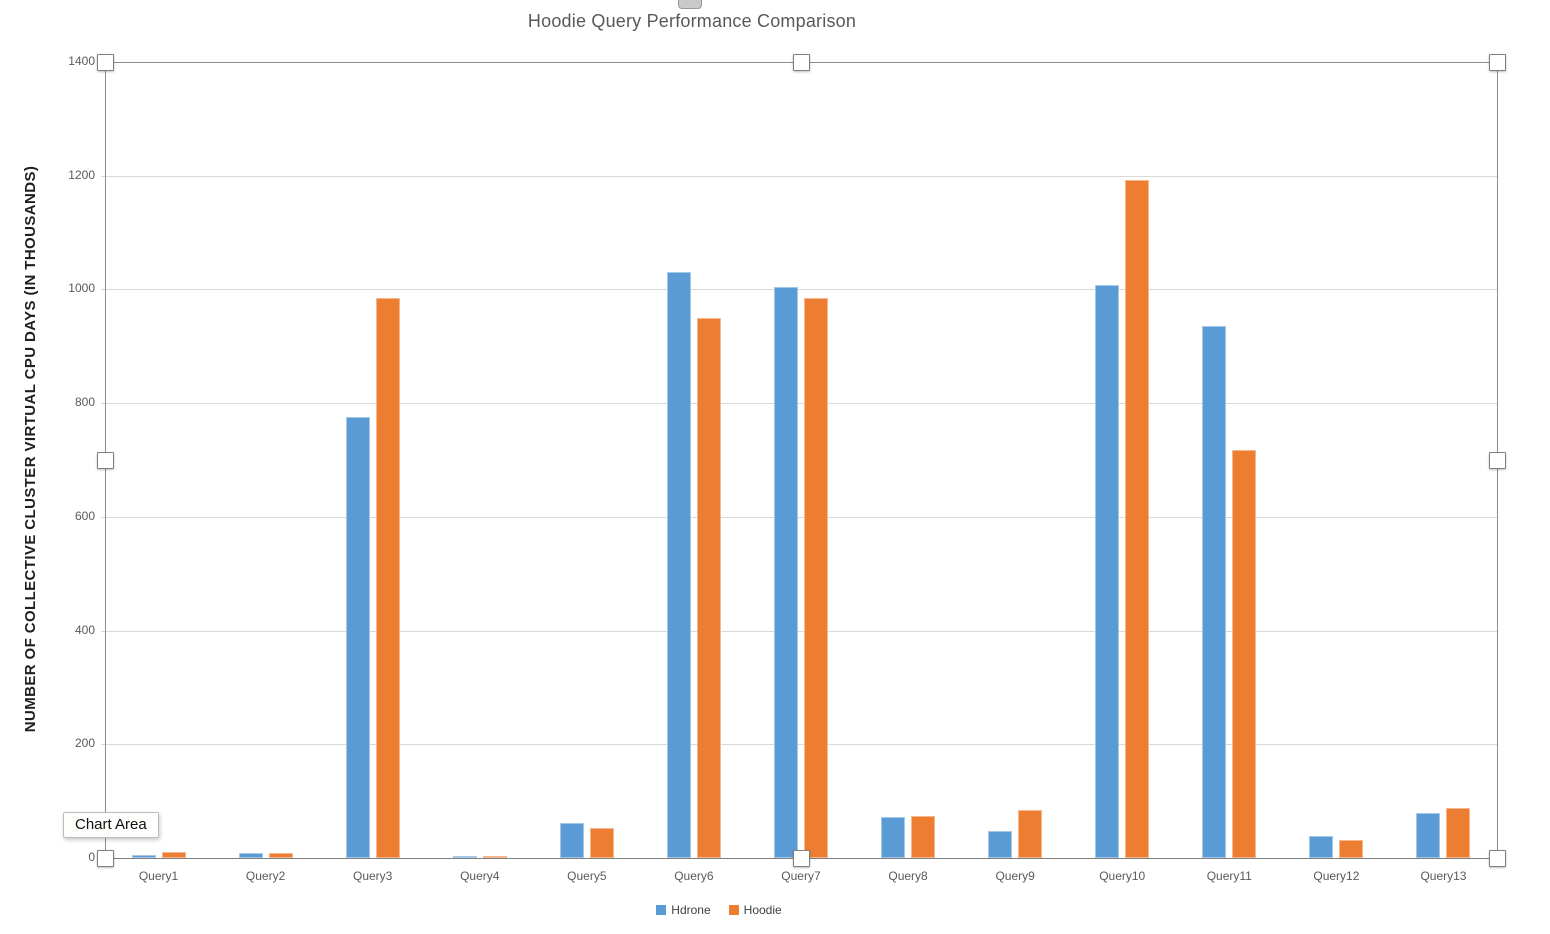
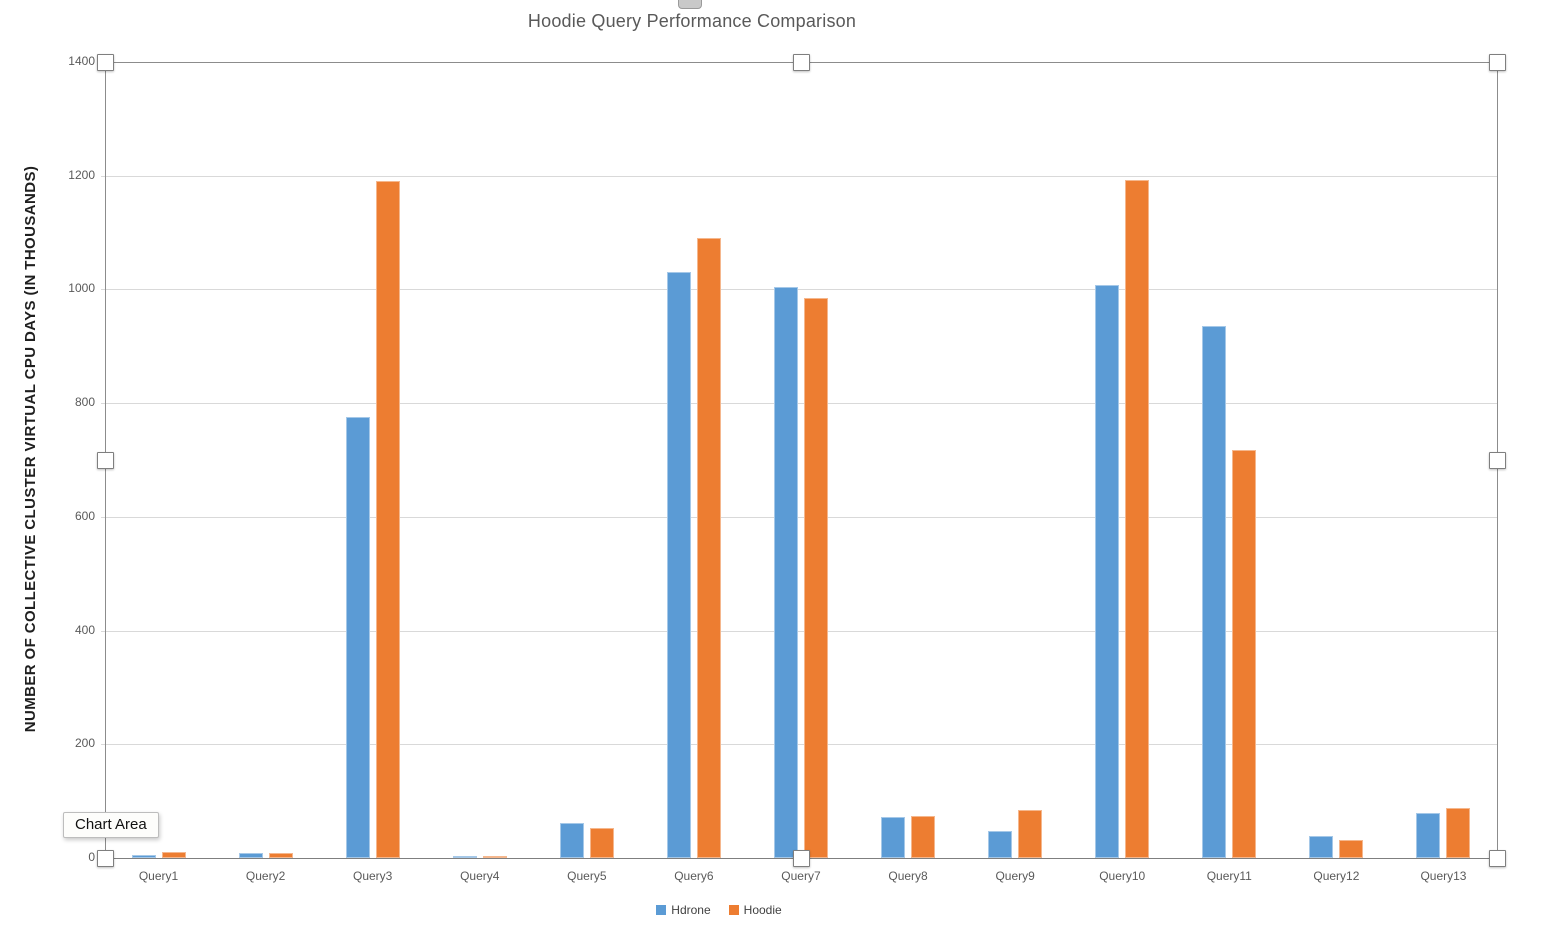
Hoodie/Query3: 980 -> 1190
Hoodie/Query6: 950 -> 1090
